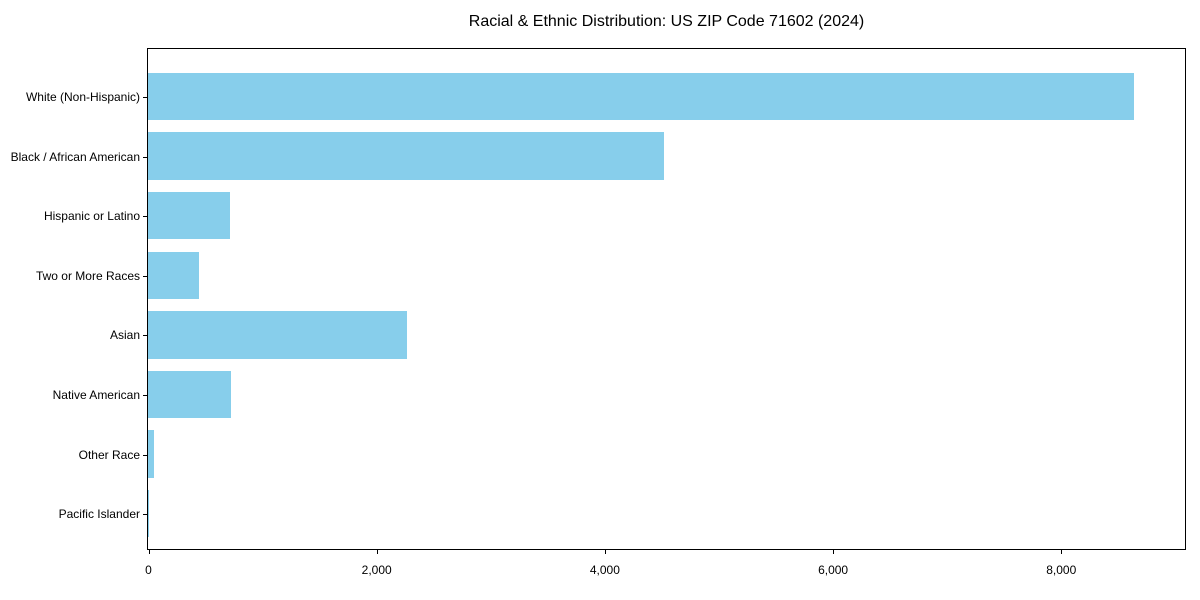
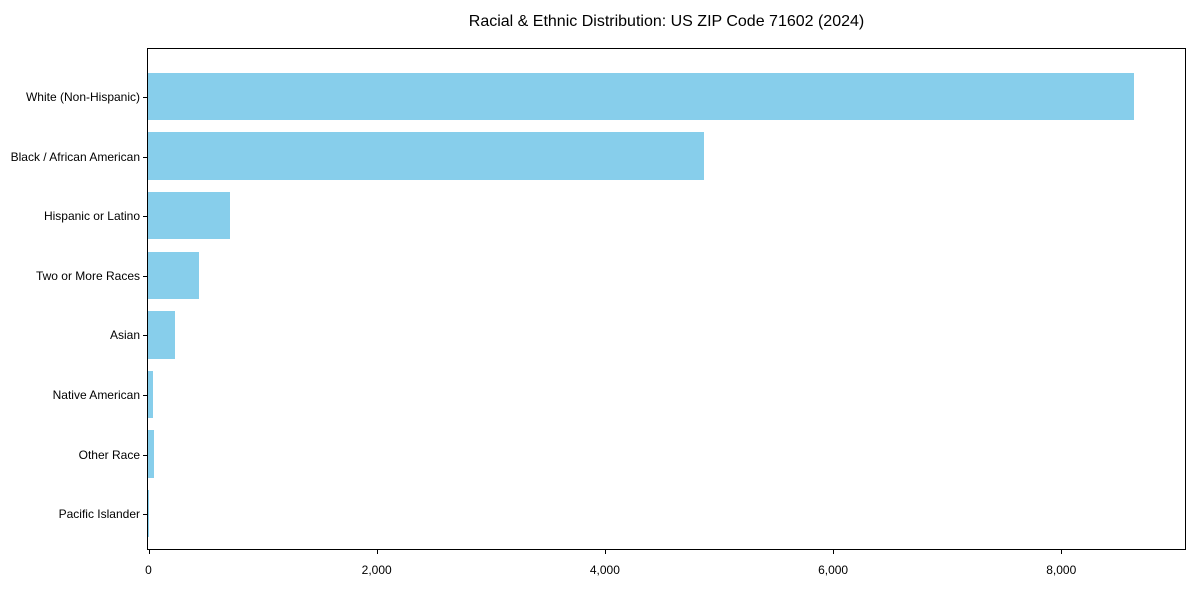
Black / African American: 4520 -> 4870
Asian: 2270 -> 240
Native American: 730 -> 50
